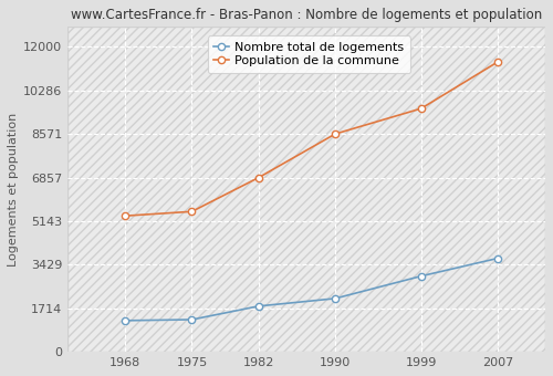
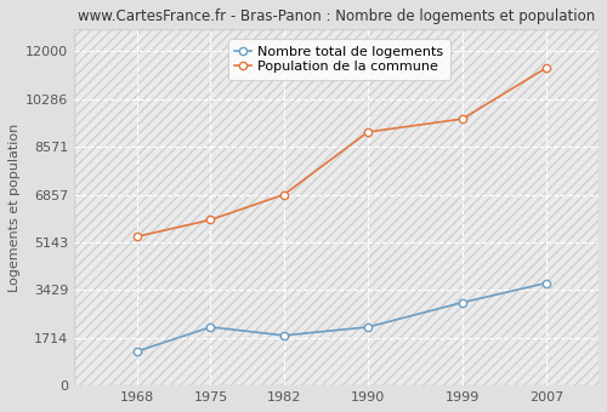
Nombre total de logements/1975: 1270 -> 2100
Population de la commune/1975: 5520 -> 5950
Population de la commune/1990: 8570 -> 9100
